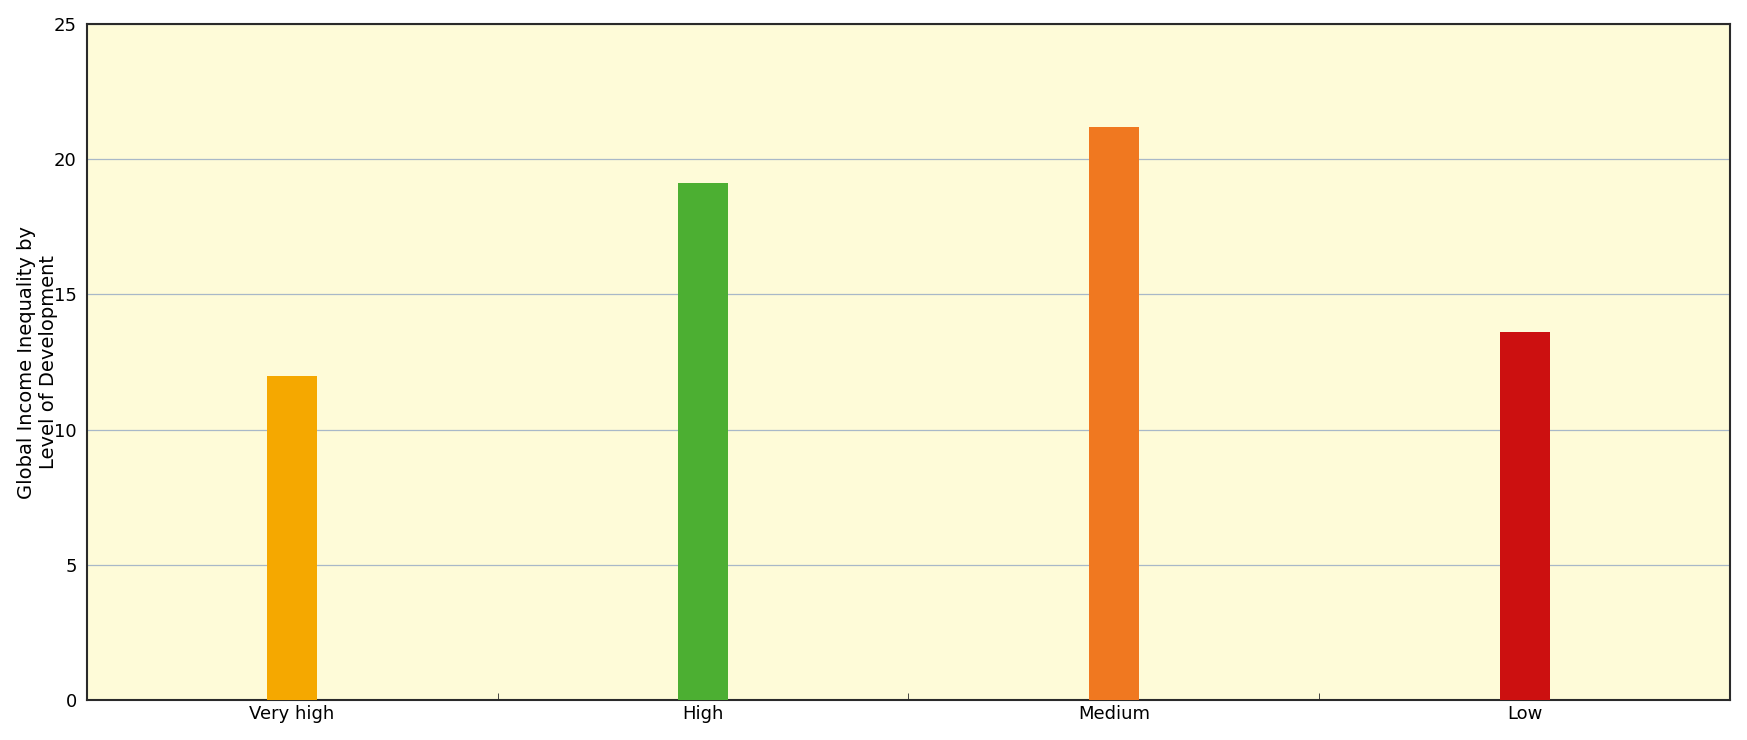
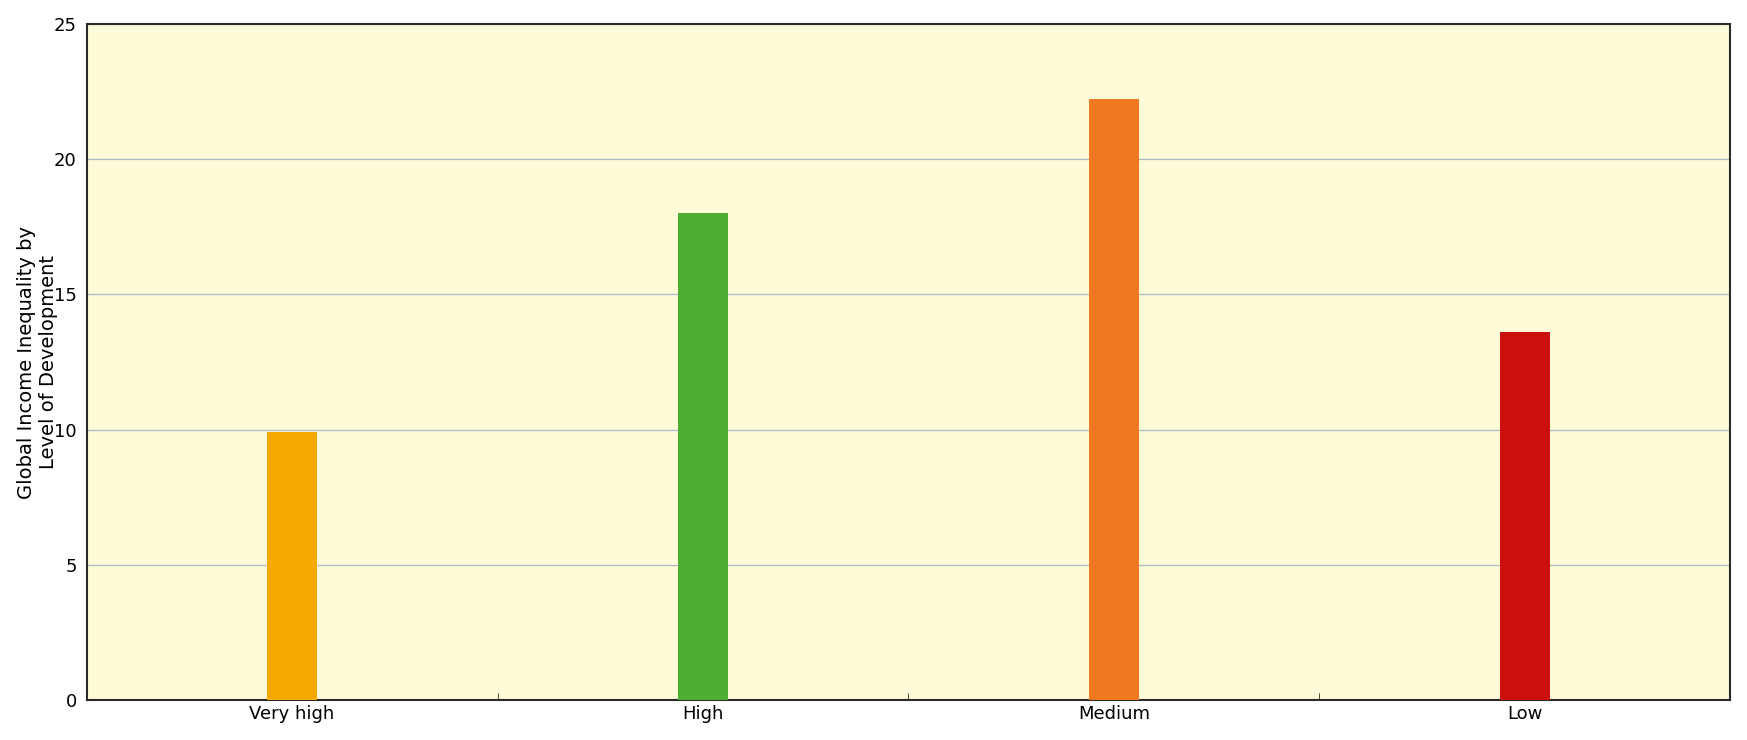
Very high: 12.0 -> 9.9
High: 19.1 -> 18.0
Medium: 21.2 -> 22.2
